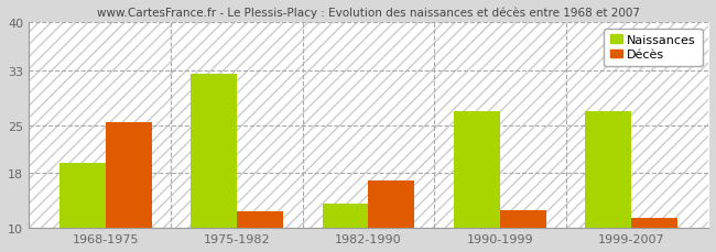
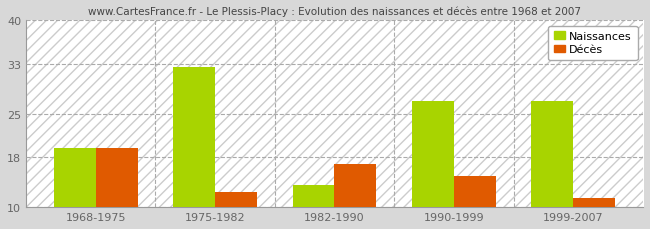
Décès/1968-1975: 25.4 -> 19.5
Décès/1990-1999: 12.6 -> 15.0
